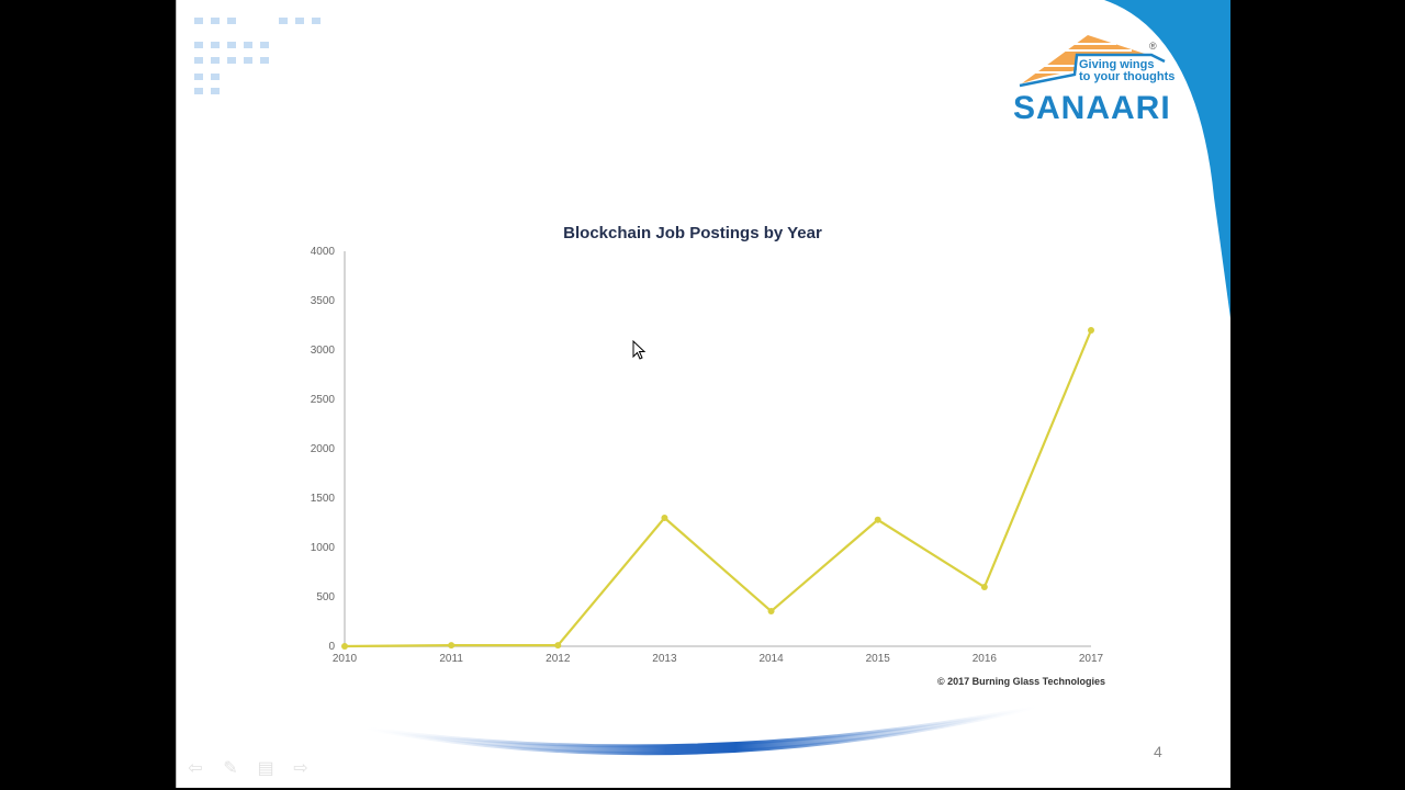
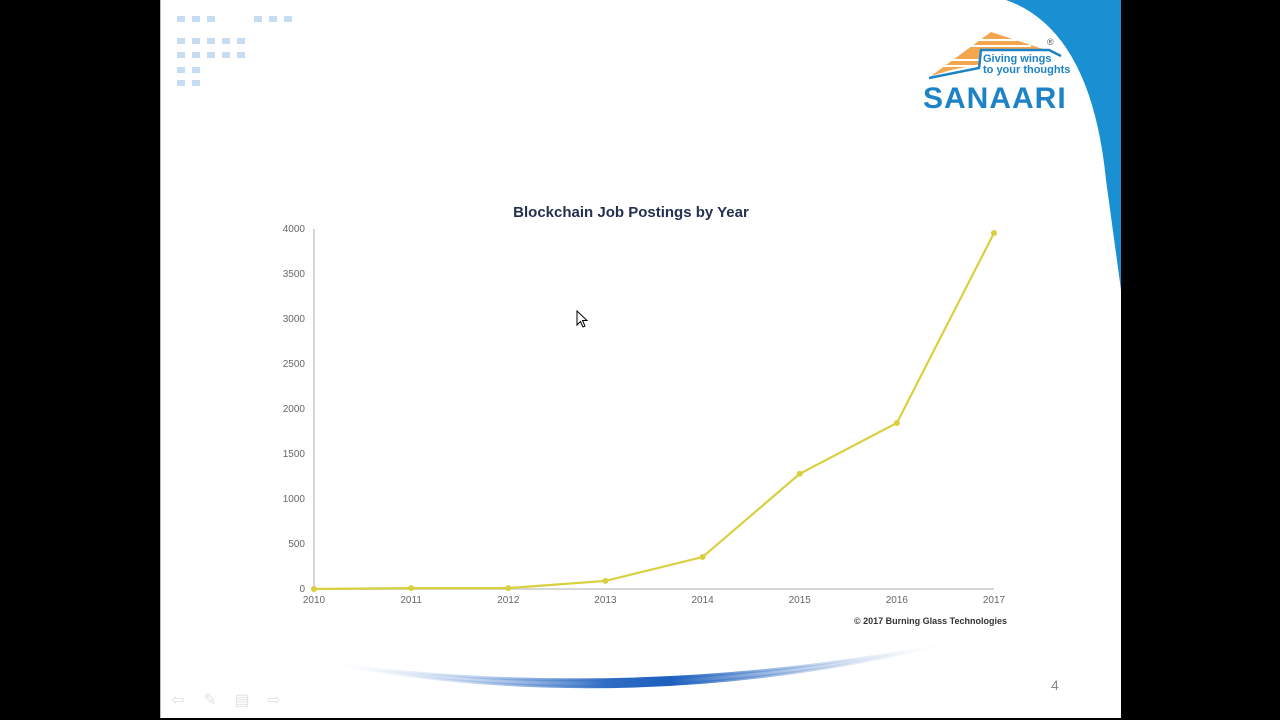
2013: 1300 -> 100
2016: 600 -> 1800
2017: 3200 -> 4000
